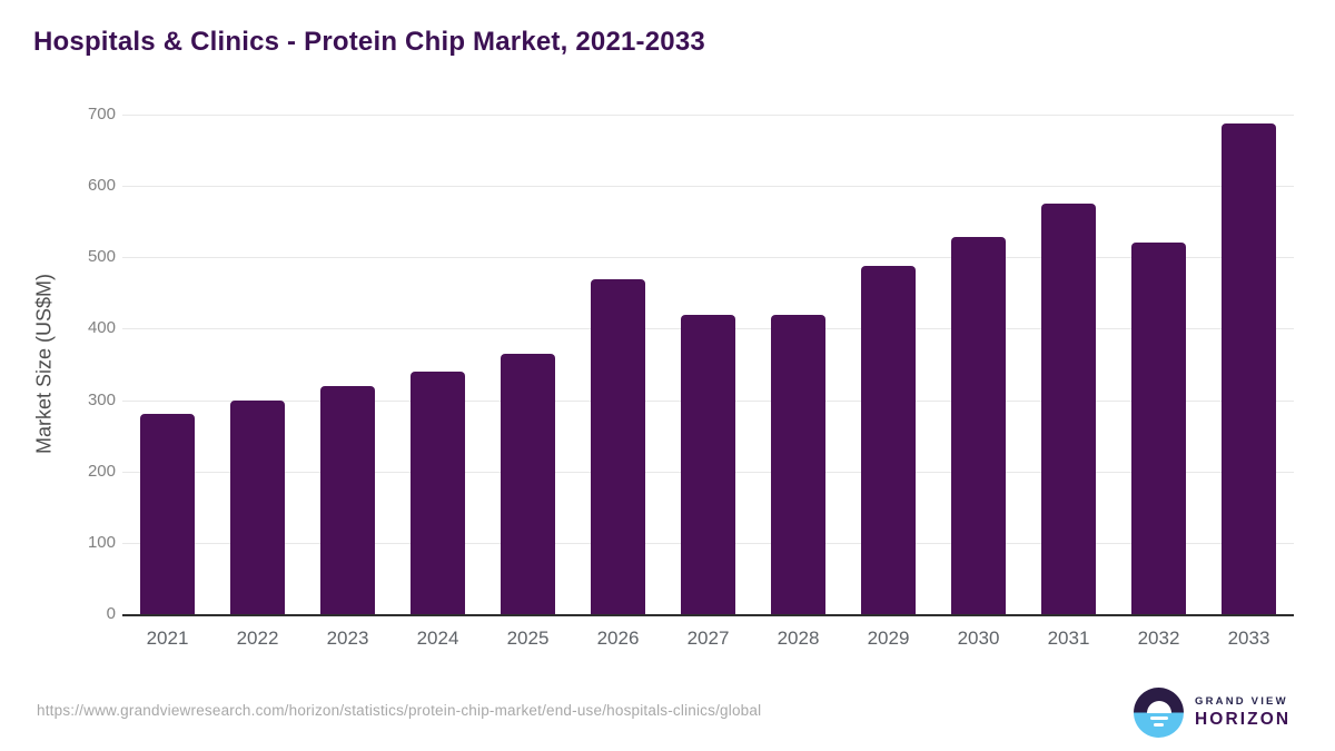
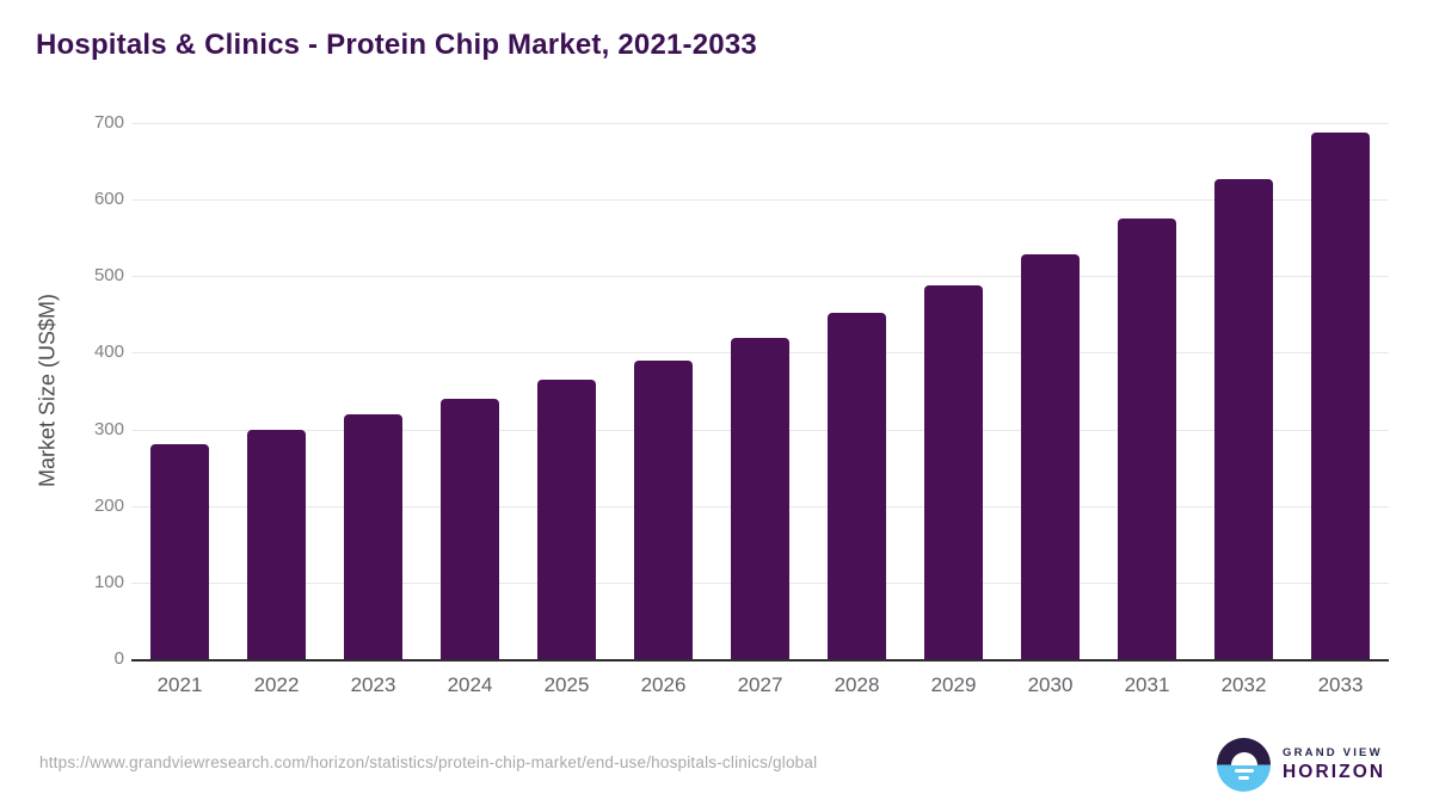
2026: 470 -> 390
2028: 420 -> 450
2032: 520 -> 630
